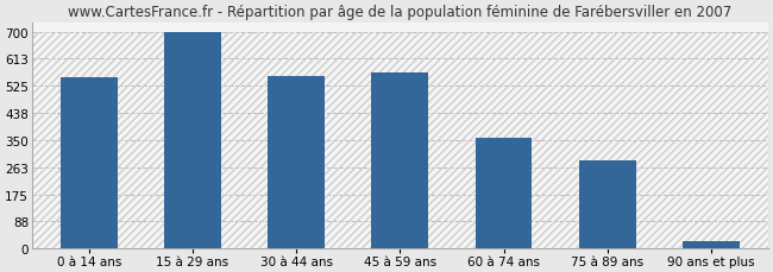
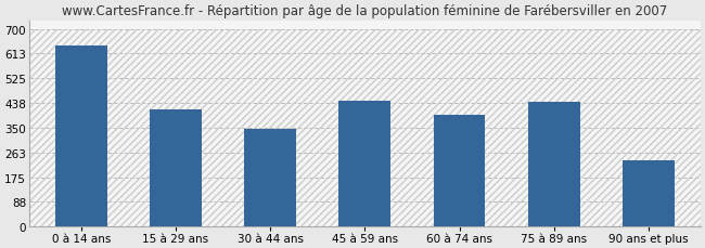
0 à 14 ans: 553 -> 640
15 à 29 ans: 700 -> 415
30 à 44 ans: 557 -> 345
45 à 59 ans: 567 -> 445
60 à 74 ans: 356 -> 395
75 à 89 ans: 285 -> 440
90 ans et plus: 25 -> 235
